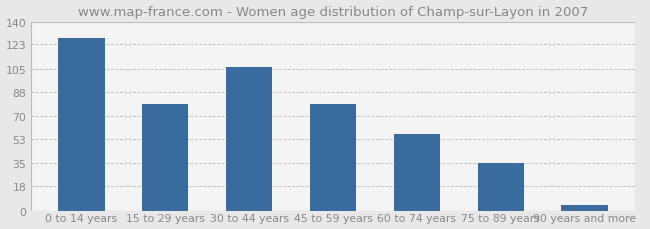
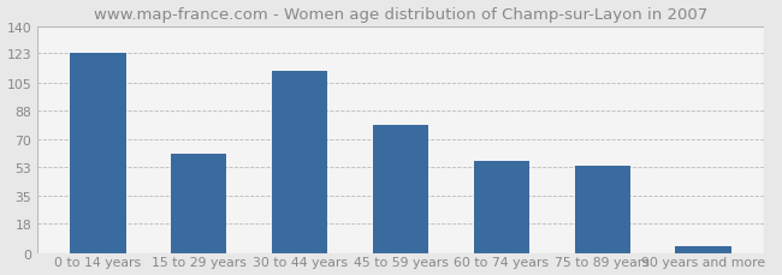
0 to 14 years: 128 -> 123
15 to 29 years: 79 -> 61
30 to 44 years: 106 -> 112
75 to 89 years: 35 -> 54
